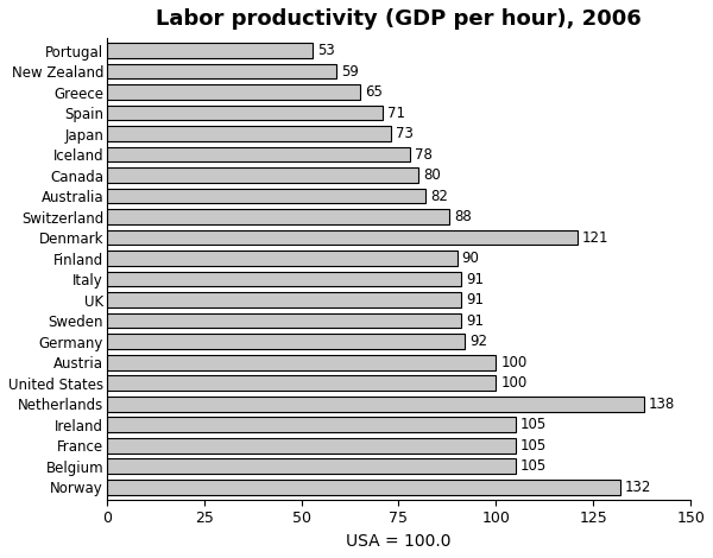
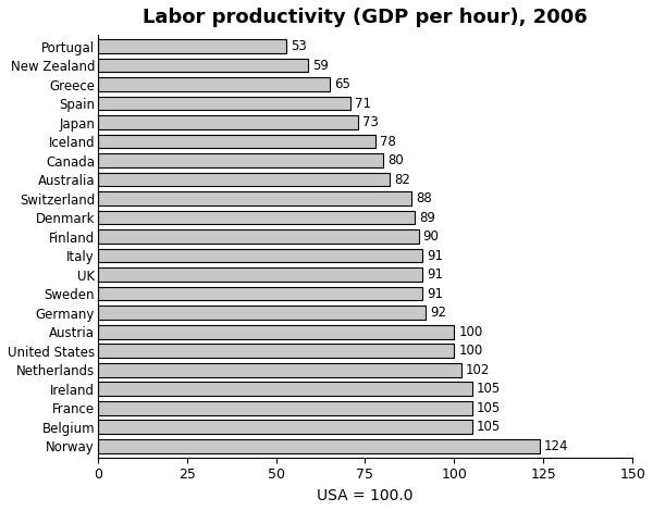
Denmark: 121 -> 89
Netherlands: 138 -> 102
Norway: 132 -> 124
